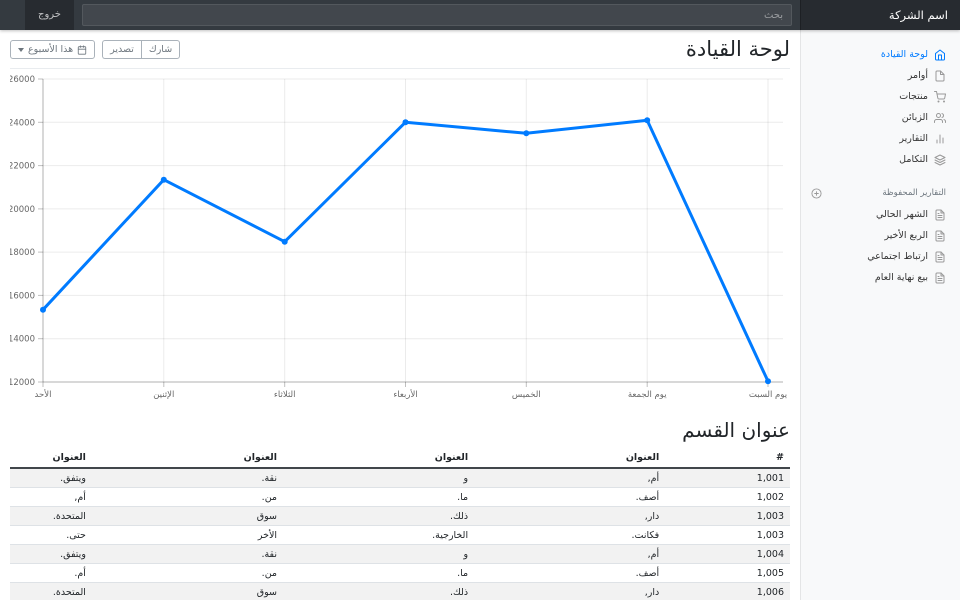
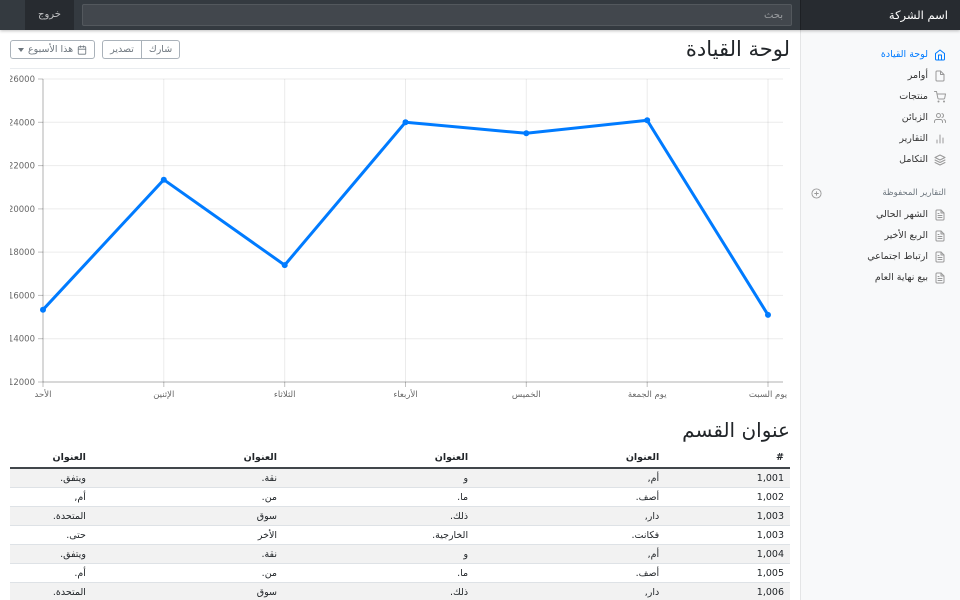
الثلاثاء: 18500 -> 17400
يوم السبت: 12000 -> 15100
